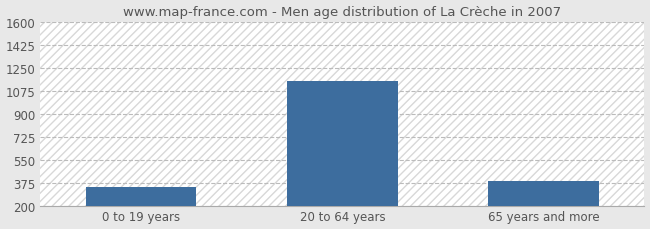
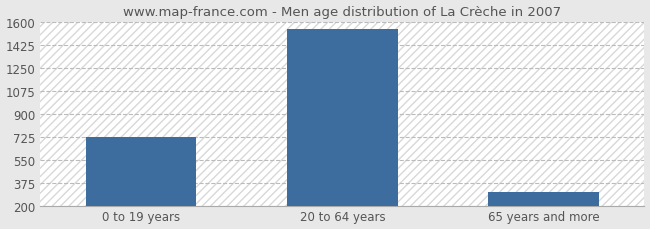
0 to 19 years: 340 -> 720
20 to 64 years: 1150 -> 1540
65 years and more: 390 -> 300
